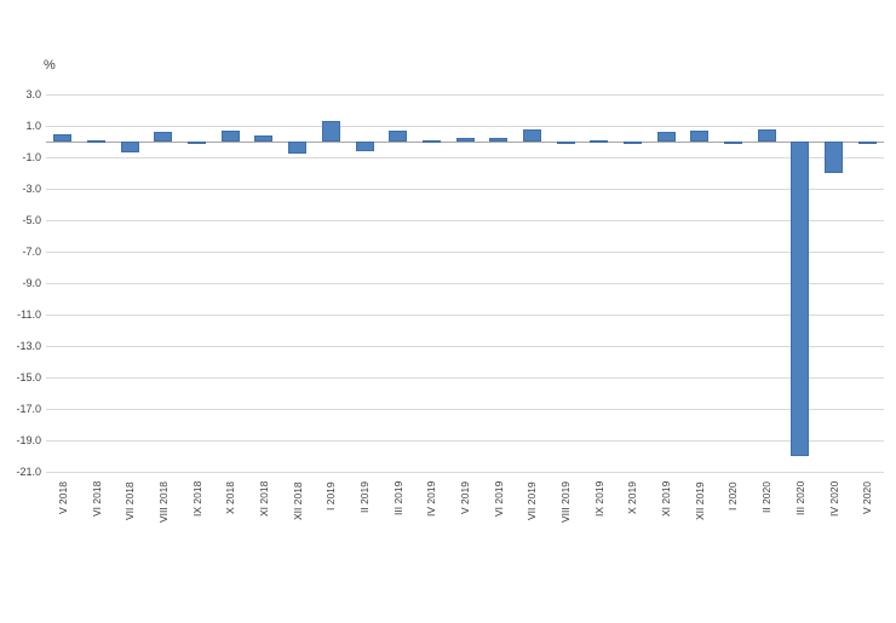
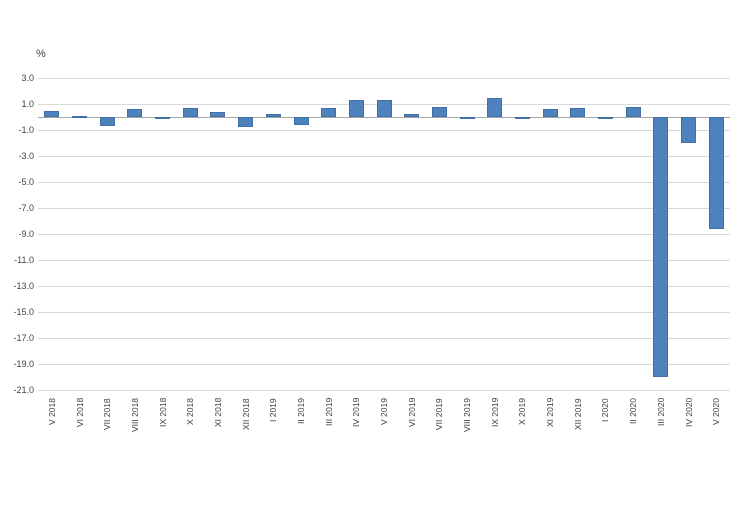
I 2019: 1.3 -> 0.2
IV 2019: 0.1 -> 1.3
V 2019: 0.2 -> 1.3
IX 2019: 0.1 -> 1.5
V 2020: -0.1 -> -8.6
